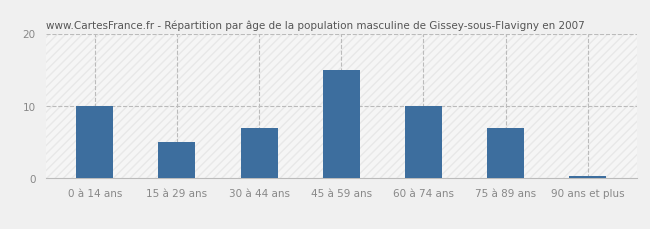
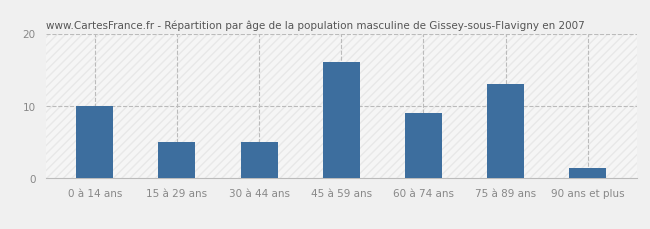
30 à 44 ans: 7.0 -> 5.0
45 à 59 ans: 15.0 -> 16.0
60 à 74 ans: 10.0 -> 9.0
75 à 89 ans: 7.0 -> 13.0
90 ans et plus: 0.3 -> 1.4
